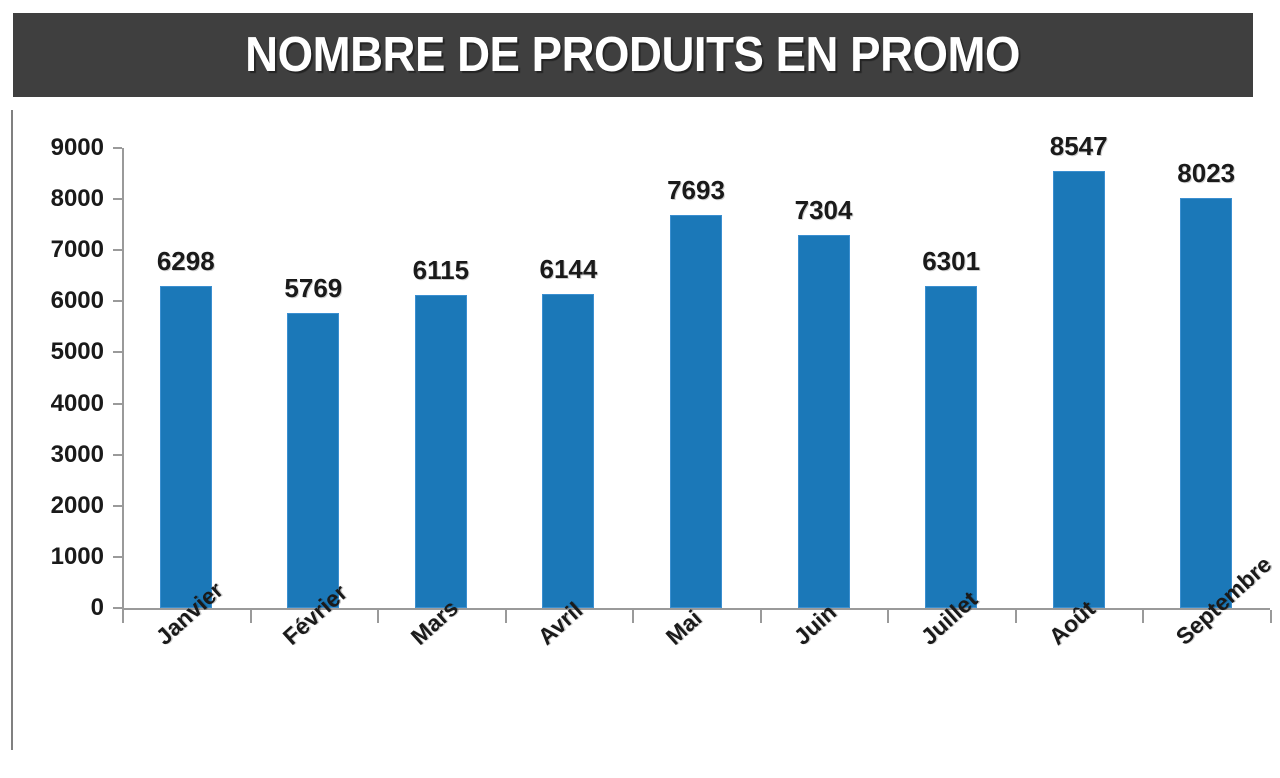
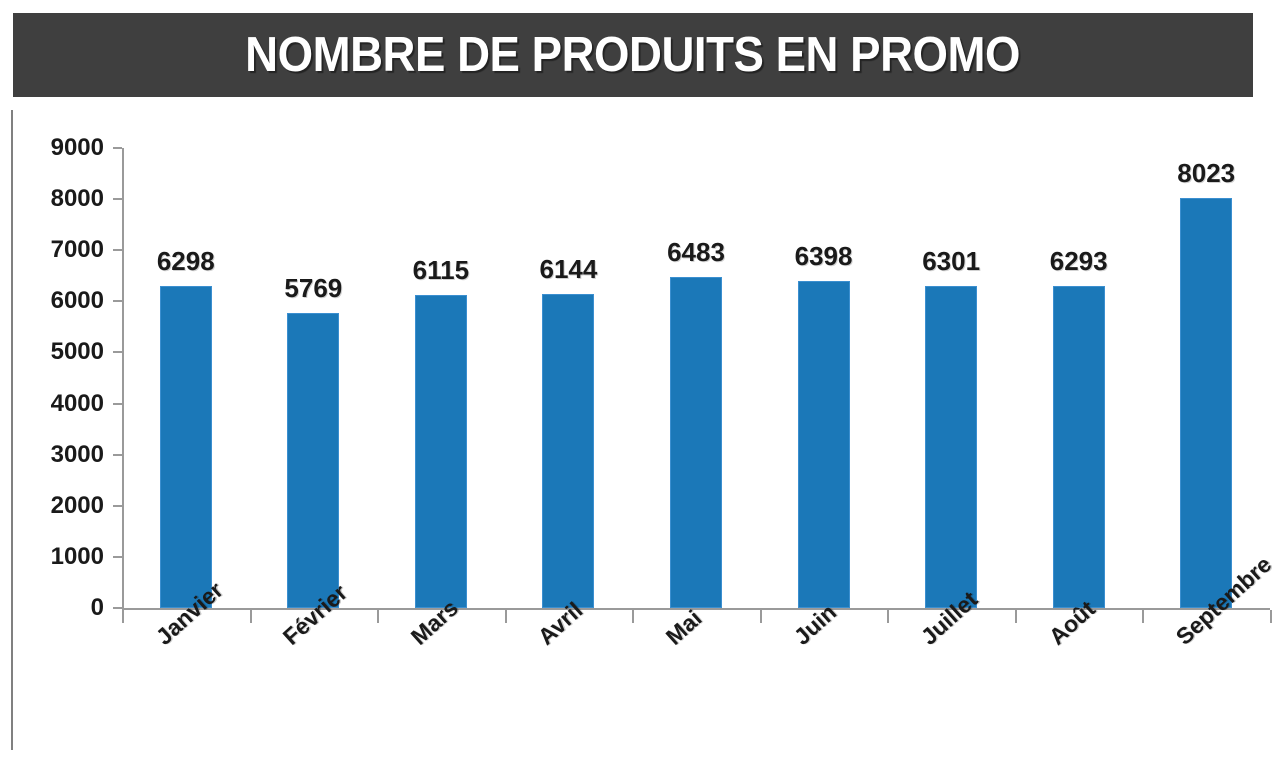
Mai: 7693 -> 6483
Juin: 7304 -> 6398
Août: 8547 -> 6293
